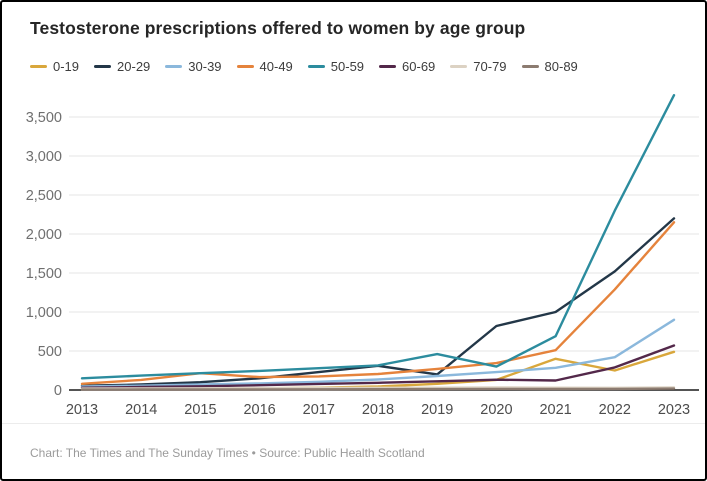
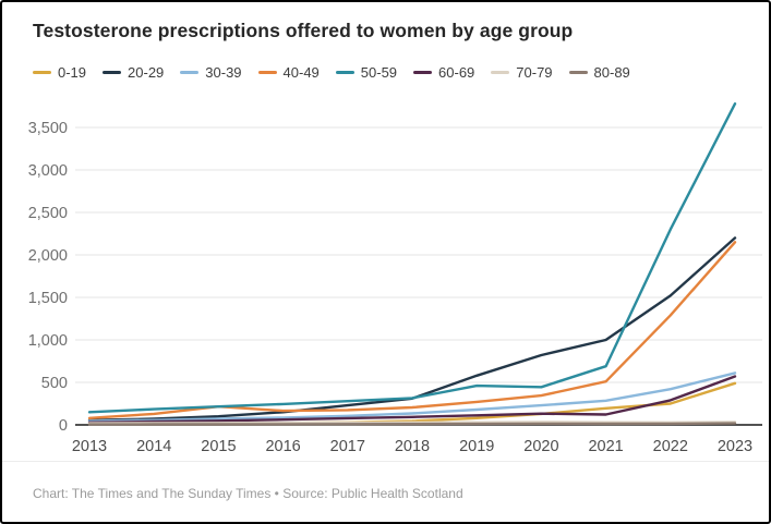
20-29/2019: 200 -> 600
50-59/2020: 300 -> 400
0-19/2021: 400 -> 200
30-39/2023: 900 -> 600
